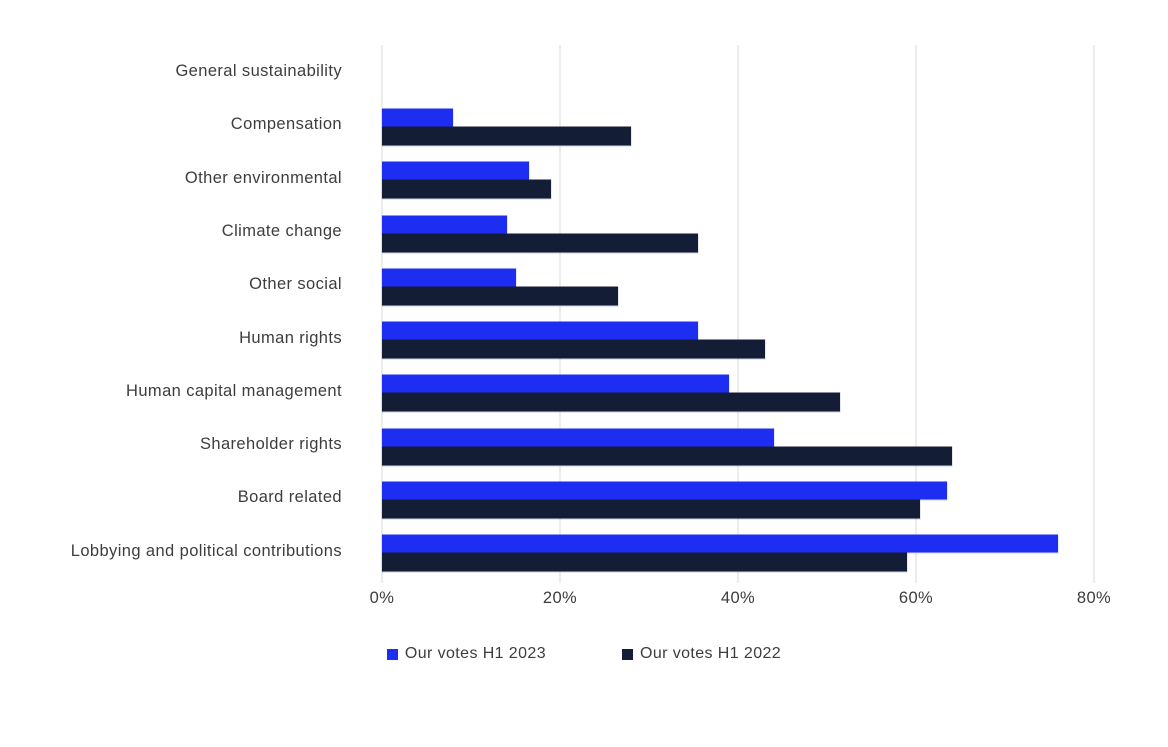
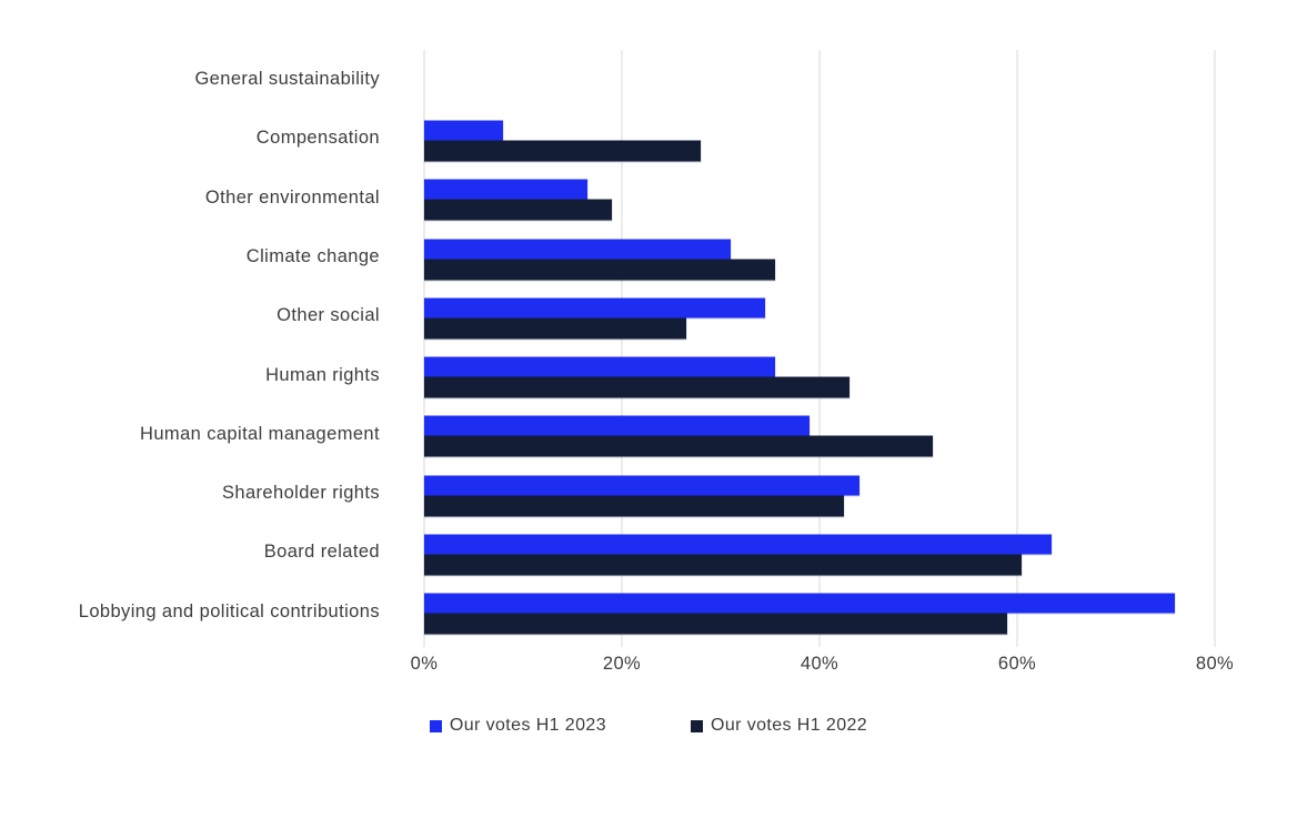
Our votes H1 2023/Climate change: 14% -> 31%
Our votes H1 2023/Other social: 15% -> 34%
Our votes H1 2022/Shareholder rights: 64% -> 42%
